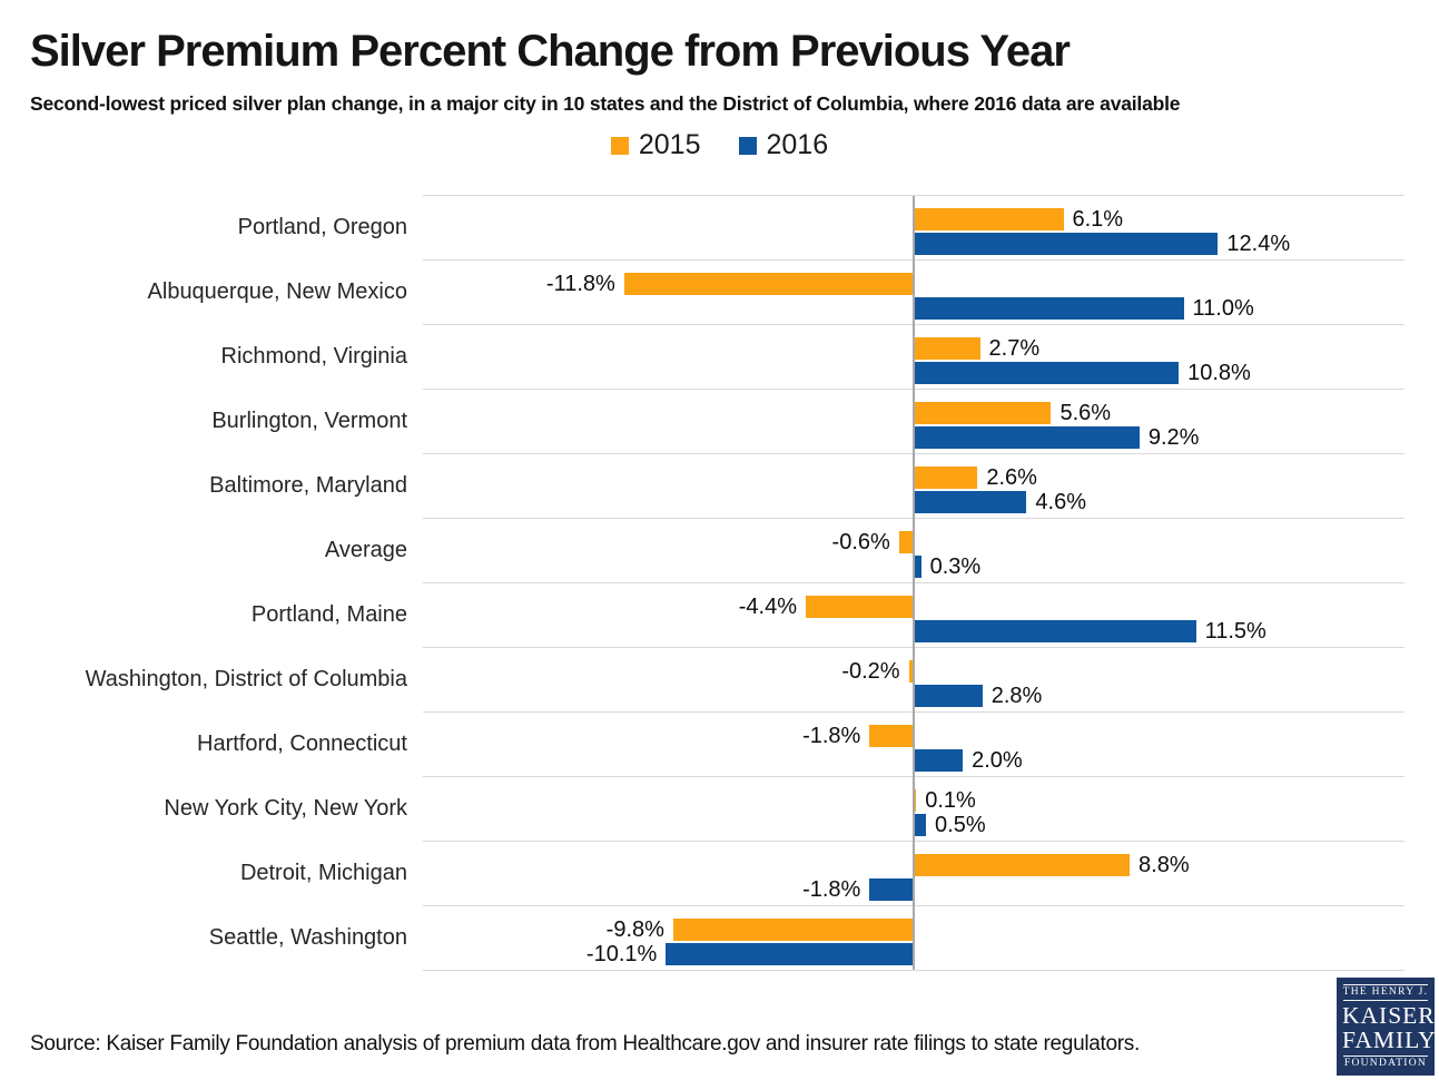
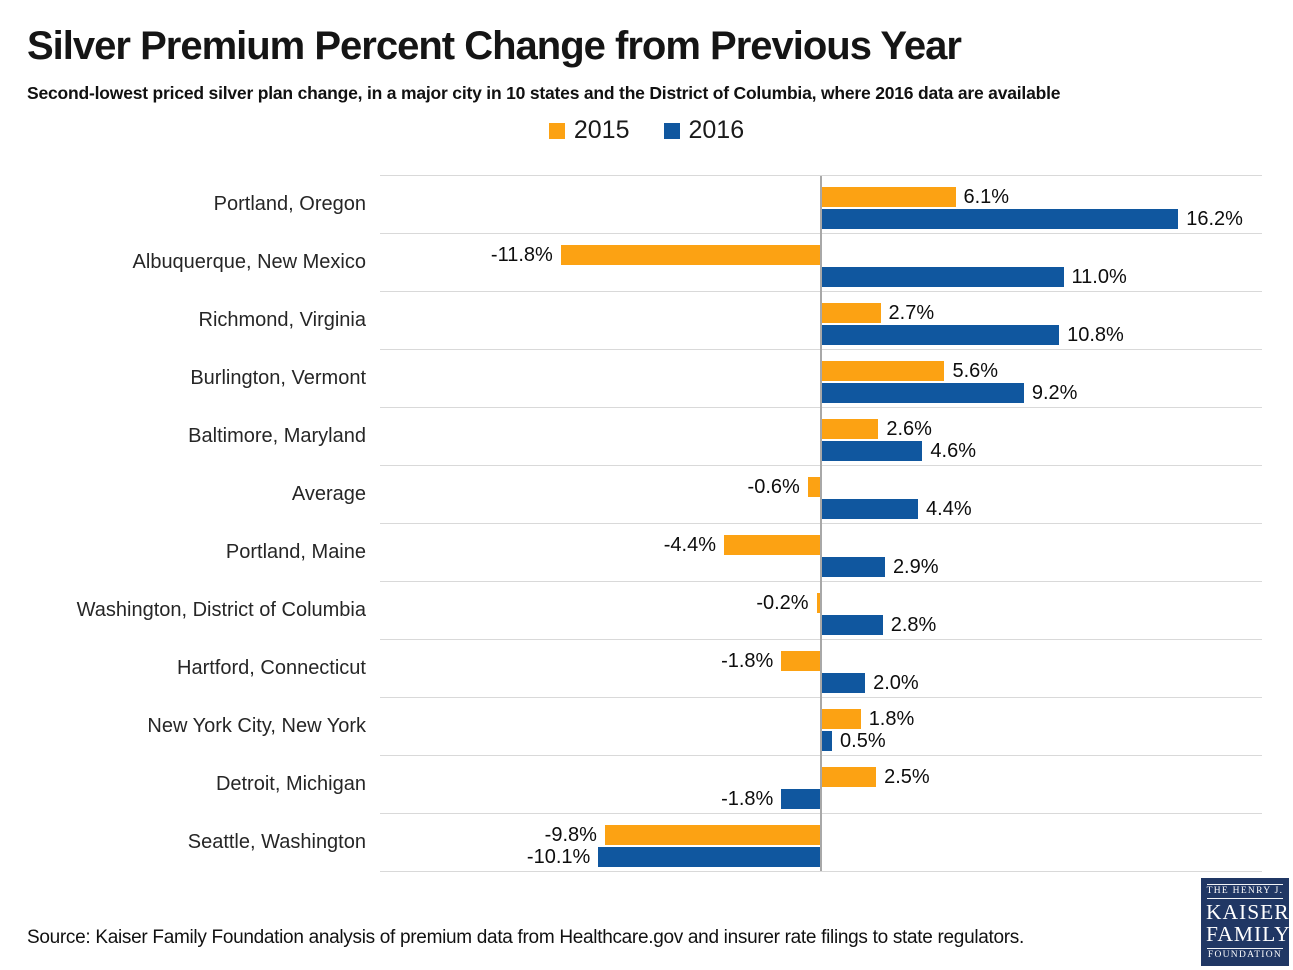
2016/Portland, Oregon: 12.4% -> 16.2%
2016/Average: 0.3% -> 4.4%
2016/Portland, Maine: 11.5% -> 2.9%
2015/New York City, New York: 0.1% -> 1.8%
2015/Detroit, Michigan: 8.8% -> 2.5%
